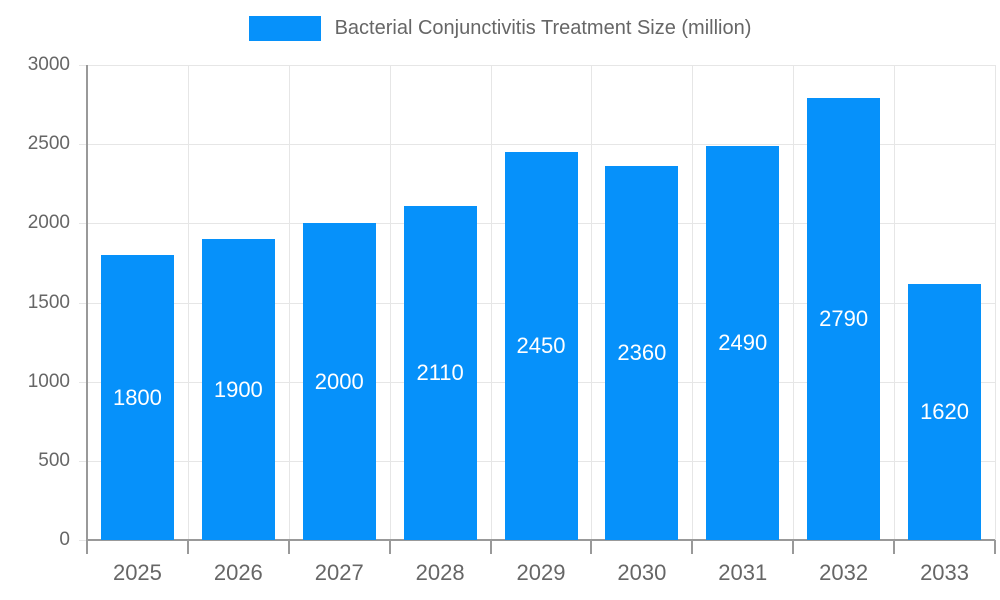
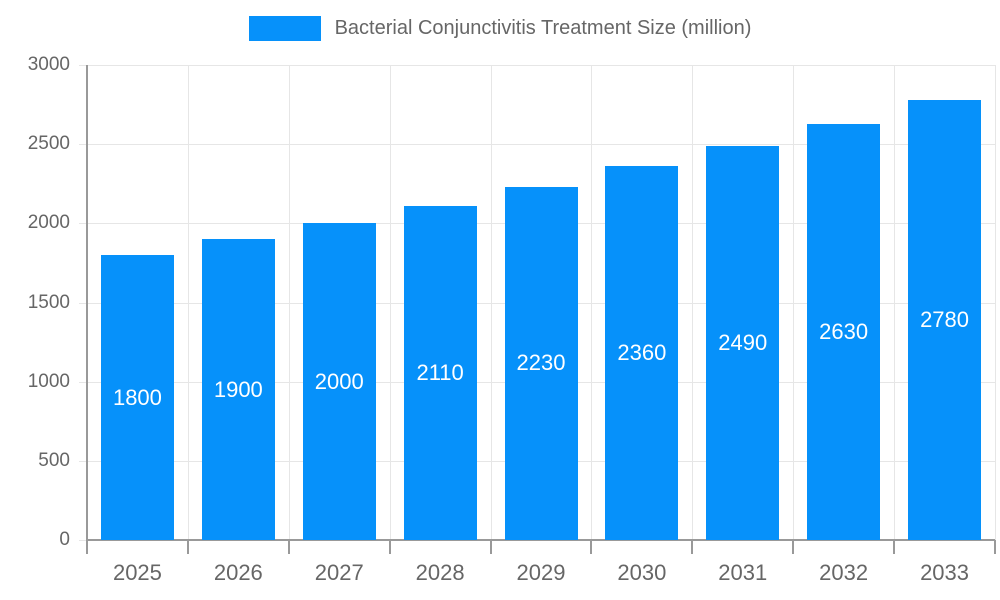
2029: 2450 -> 2230
2032: 2790 -> 2630
2033: 1620 -> 2780
